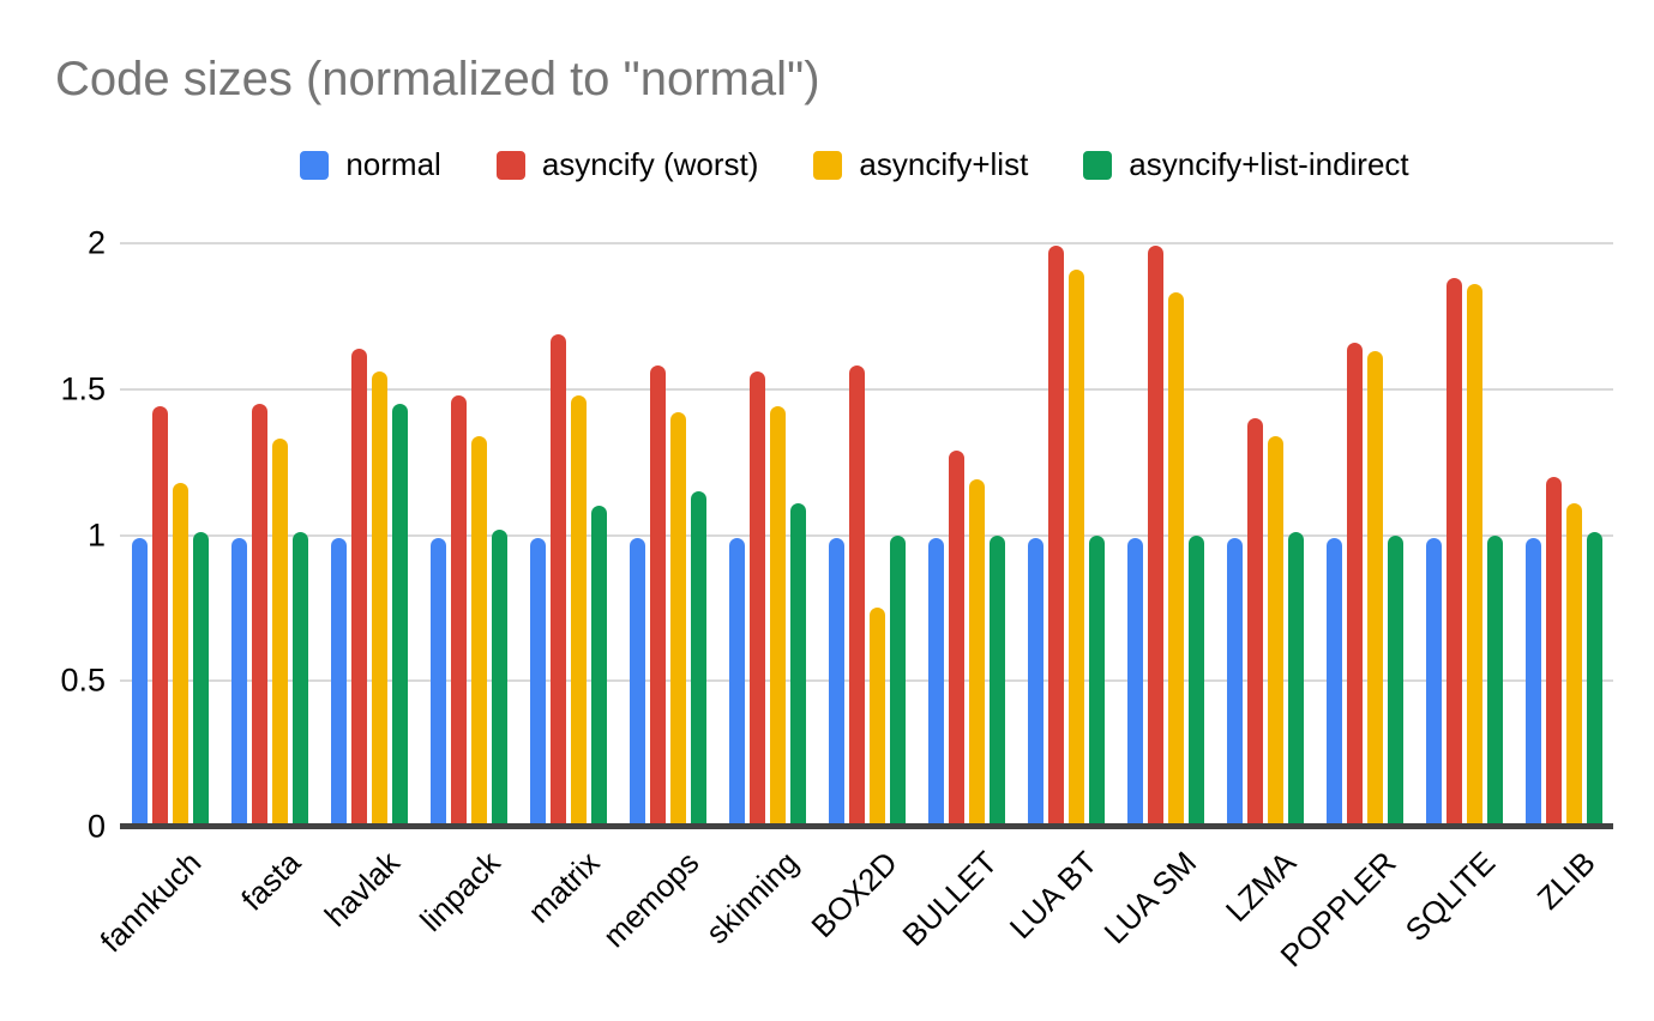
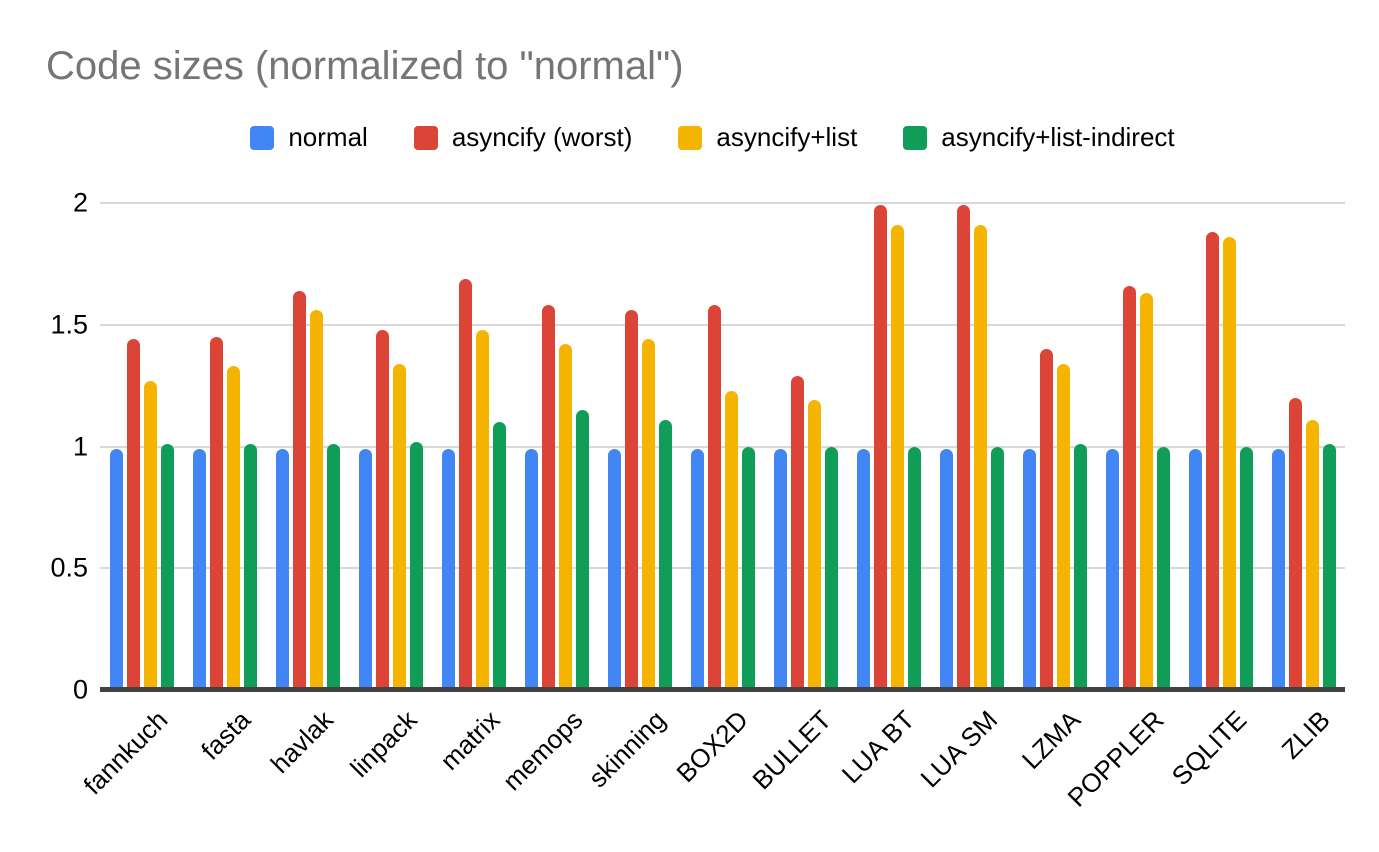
asyncify+list/fannkuch: 1.18 -> 1.27
asyncify+list-indirect/havlak: 1.45 -> 1.01
asyncify+list/BOX2D: 0.75 -> 1.23
asyncify+list/LUA SM: 1.83 -> 1.91
